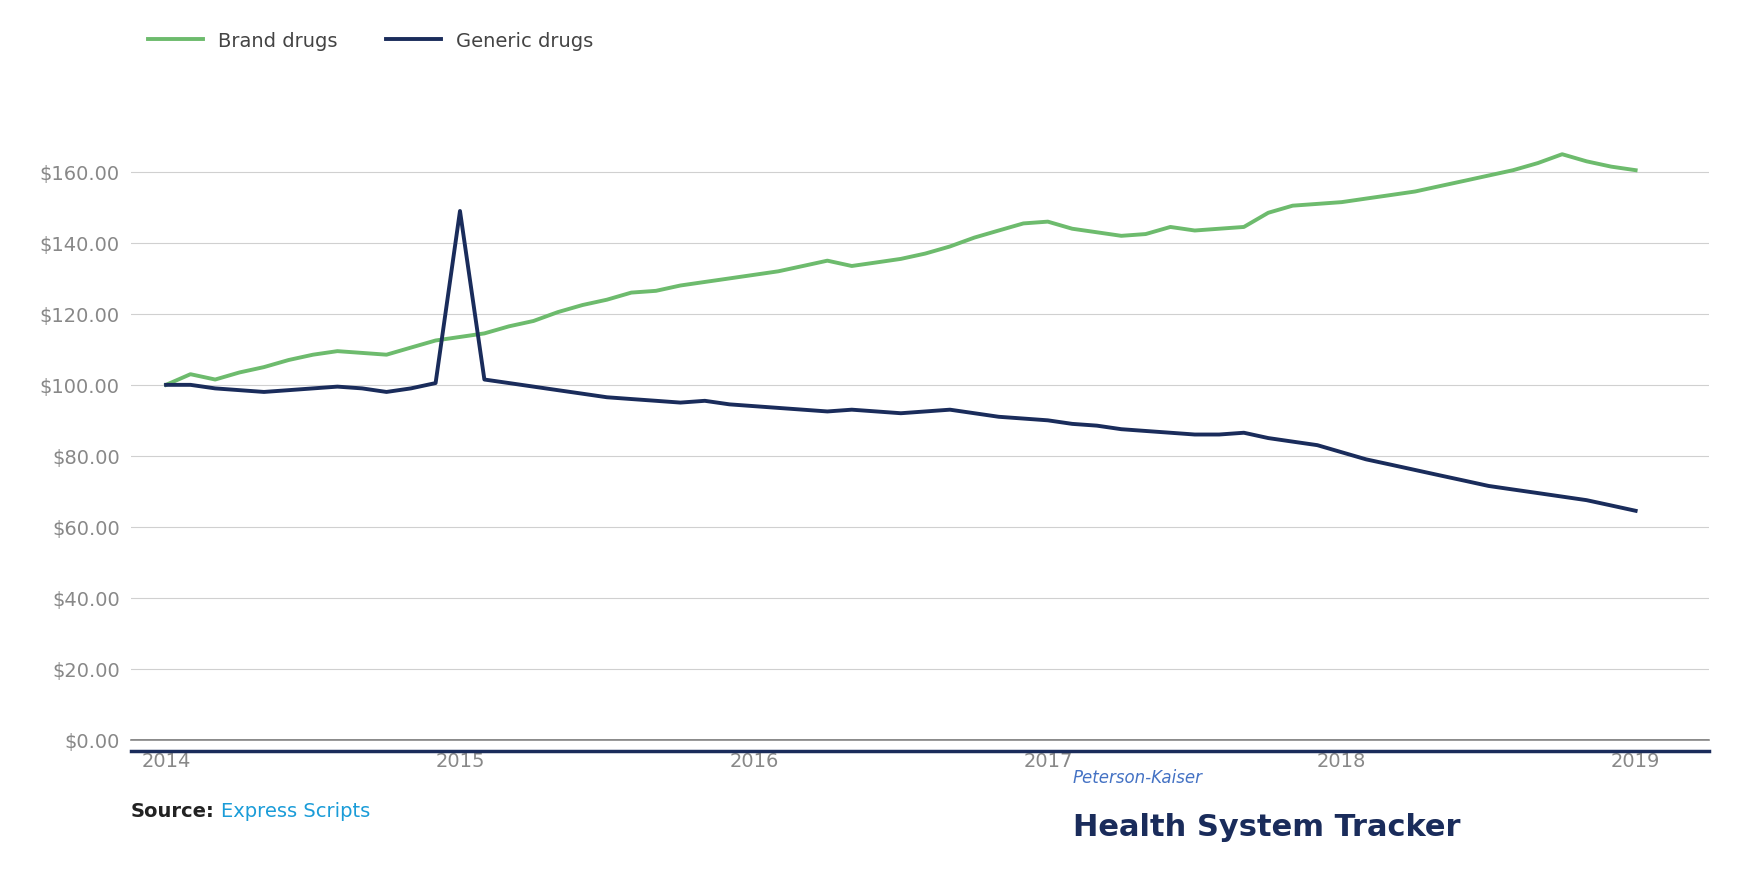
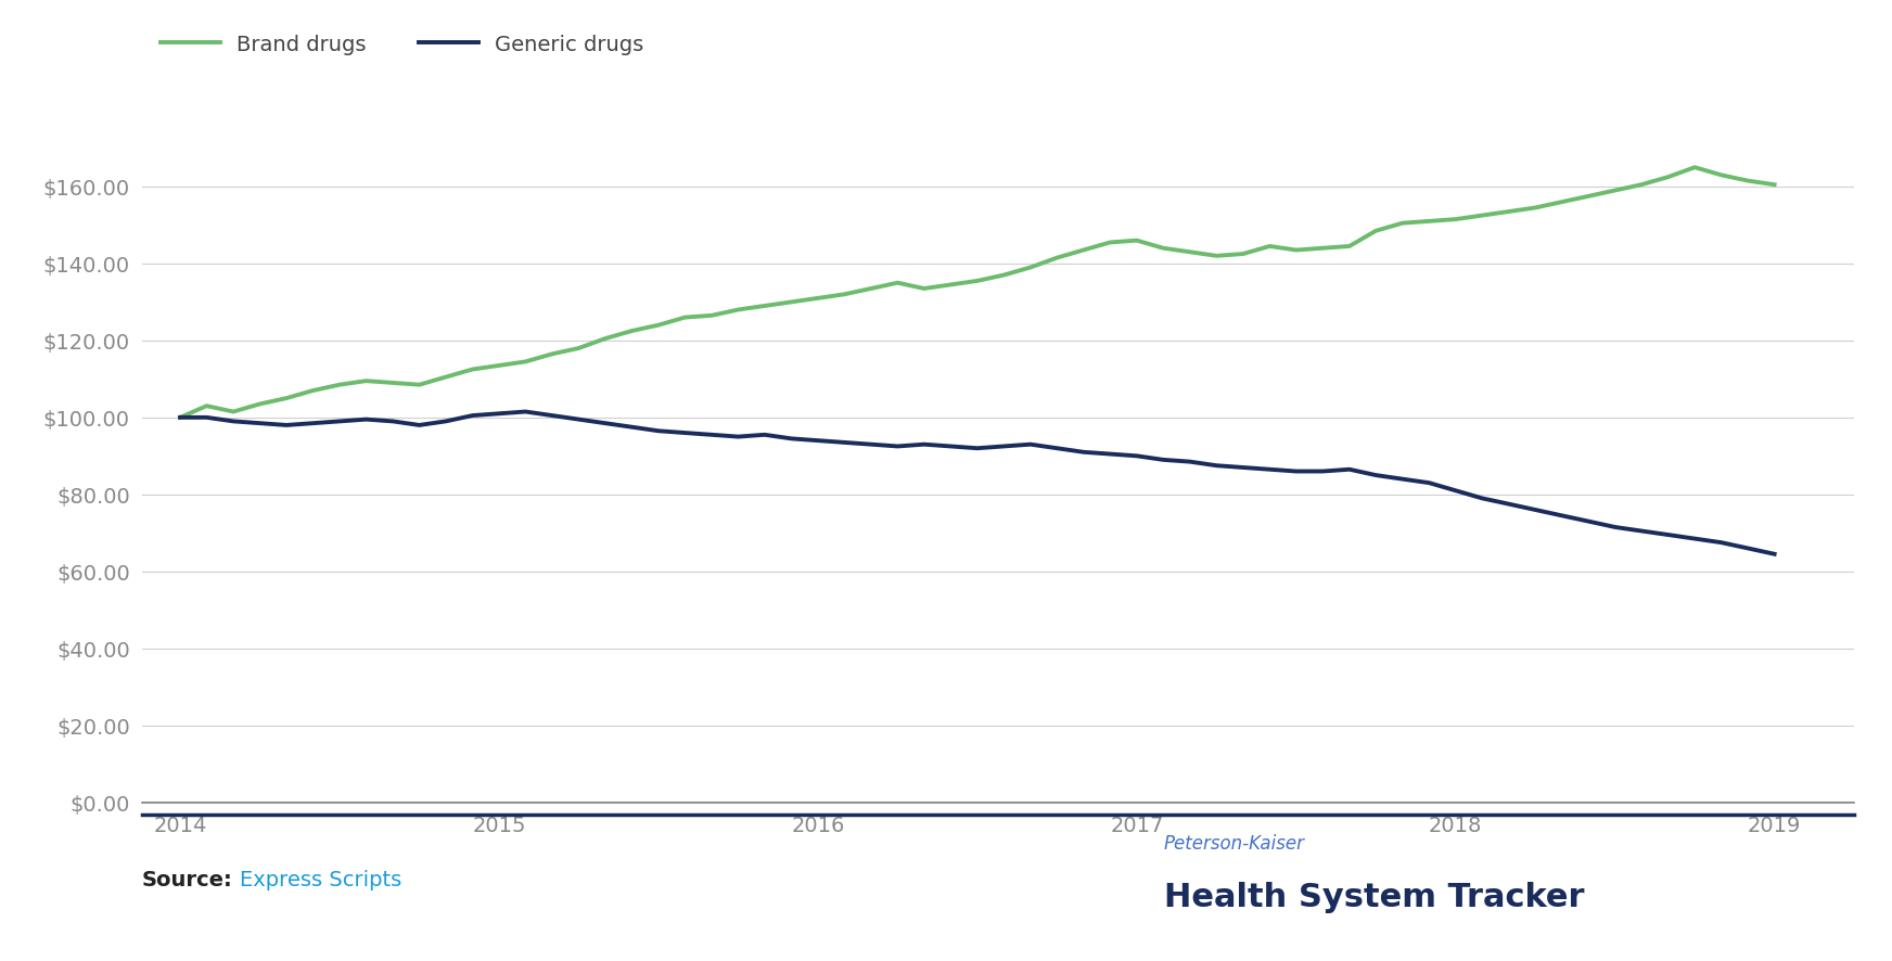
Generic drugs/2015: $149.0 -> $101.0
